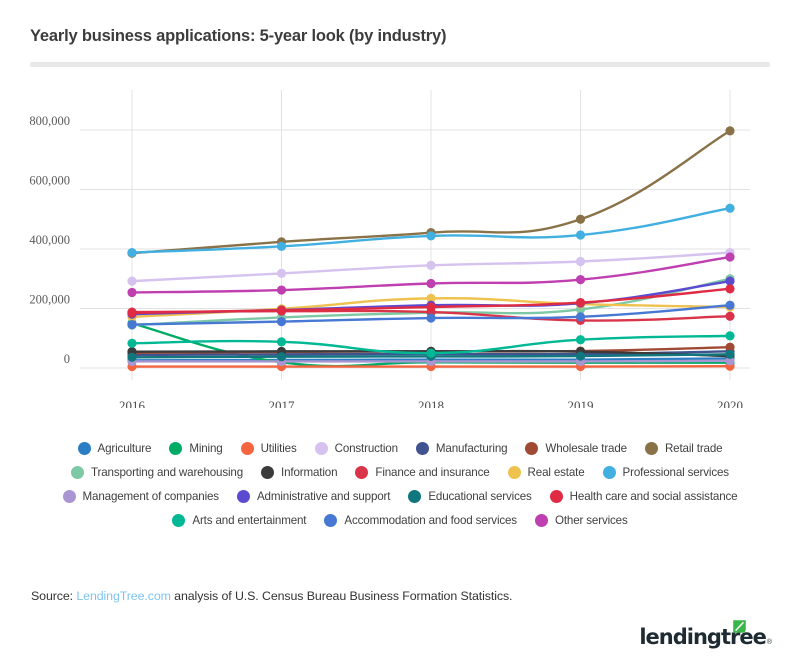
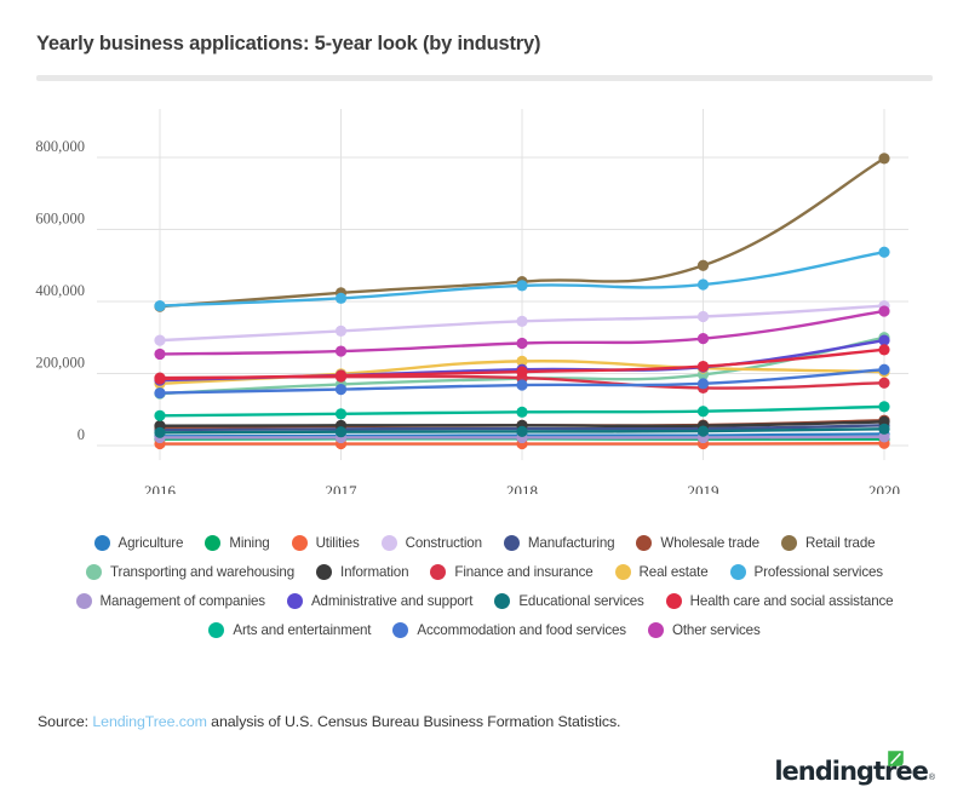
Mining/2016: 150000 -> 20000
Arts and entertainment/2018: 50000 -> 90000
Information/2020: 40000 -> 70000
